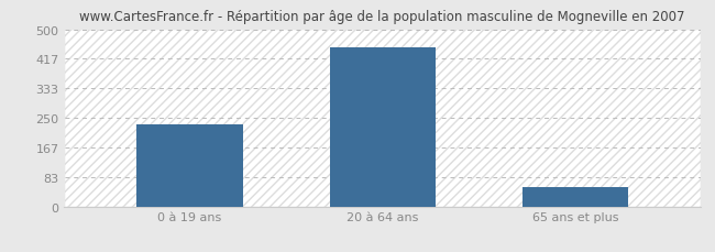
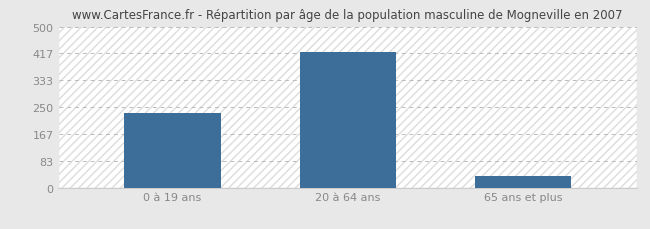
20 à 64 ans: 450 -> 420
65 ans et plus: 54 -> 35
